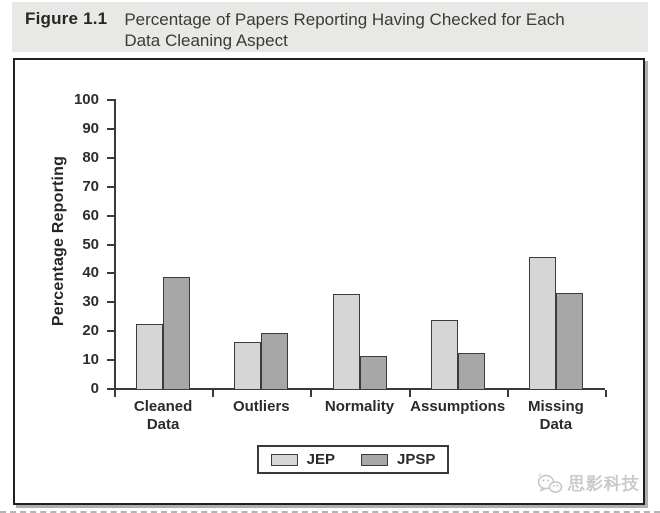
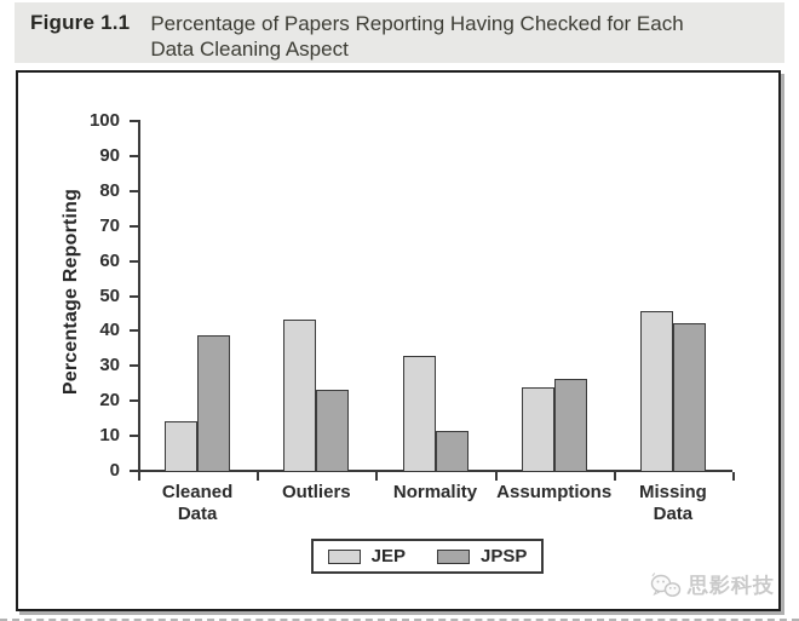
JEP/Cleaned Data: 22 -> 14
JEP/Outliers: 16 -> 43
JPSP/Outliers: 19 -> 23
JPSP/Assumptions: 12 -> 26
JPSP/Missing Data: 33 -> 42
